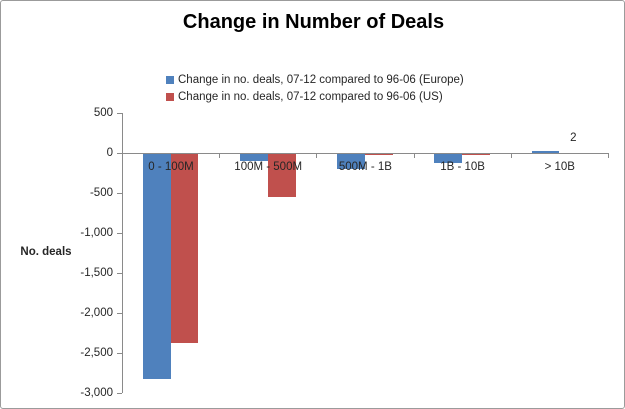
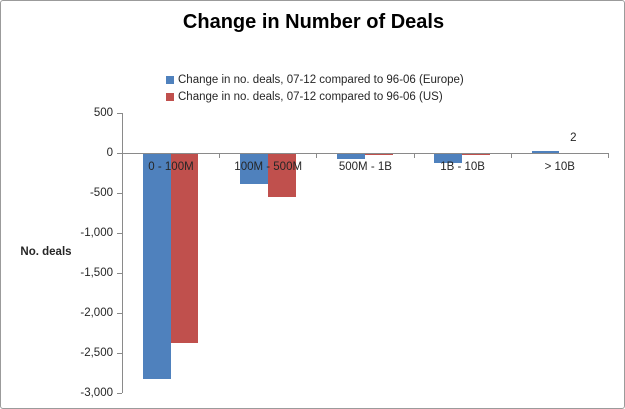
Change in no. deals, 07-12 compared to 96-06 (Europe)/100M - 500M: -100 -> -400
Change in no. deals, 07-12 compared to 96-06 (Europe)/500M - 1B: -200 -> -100
